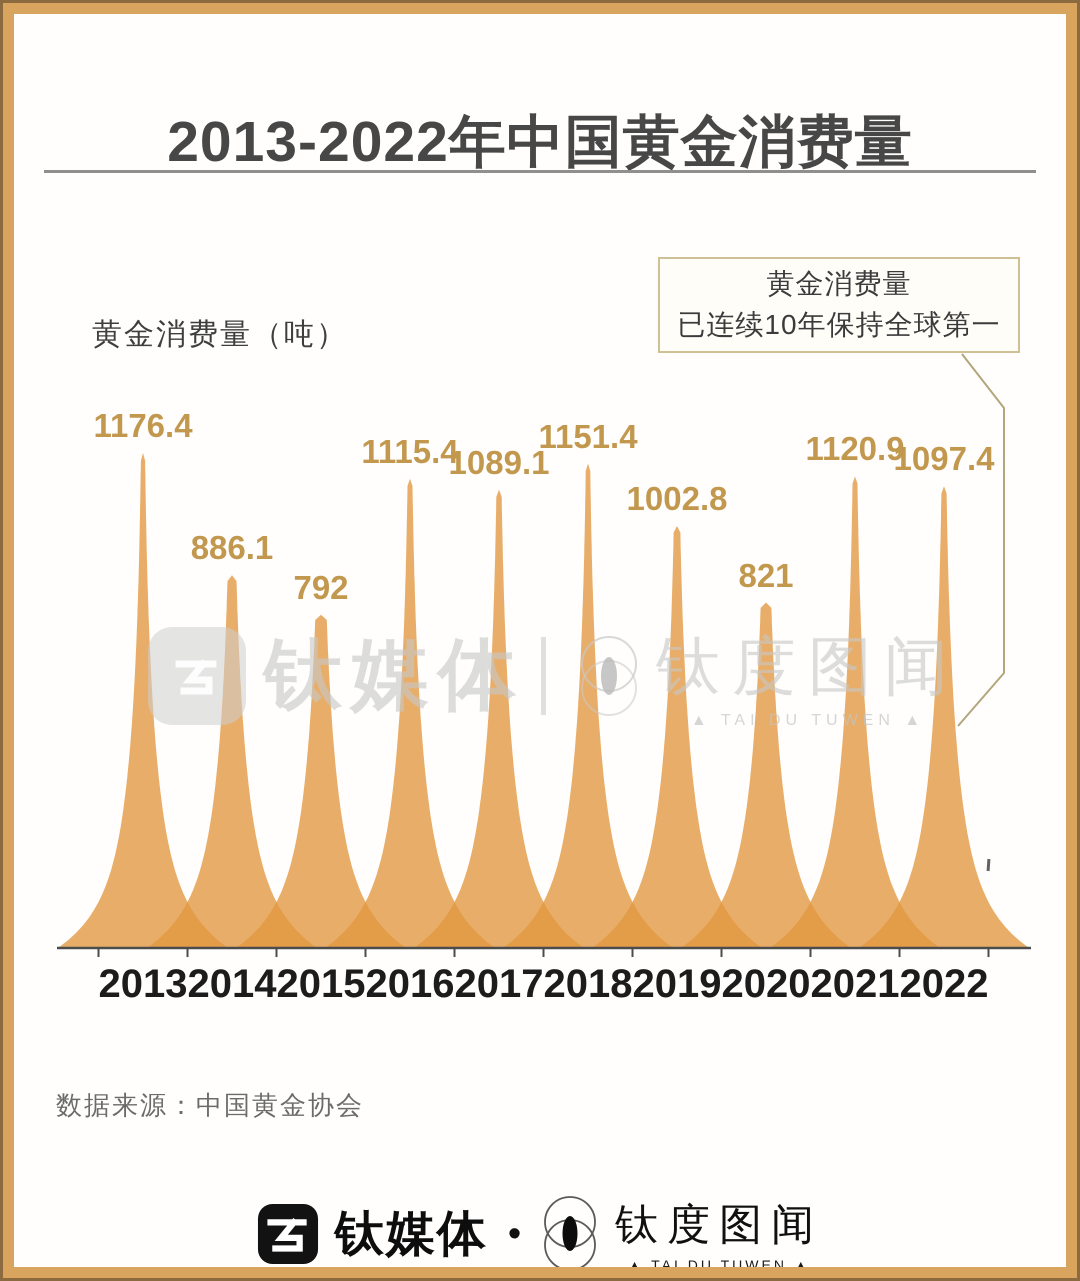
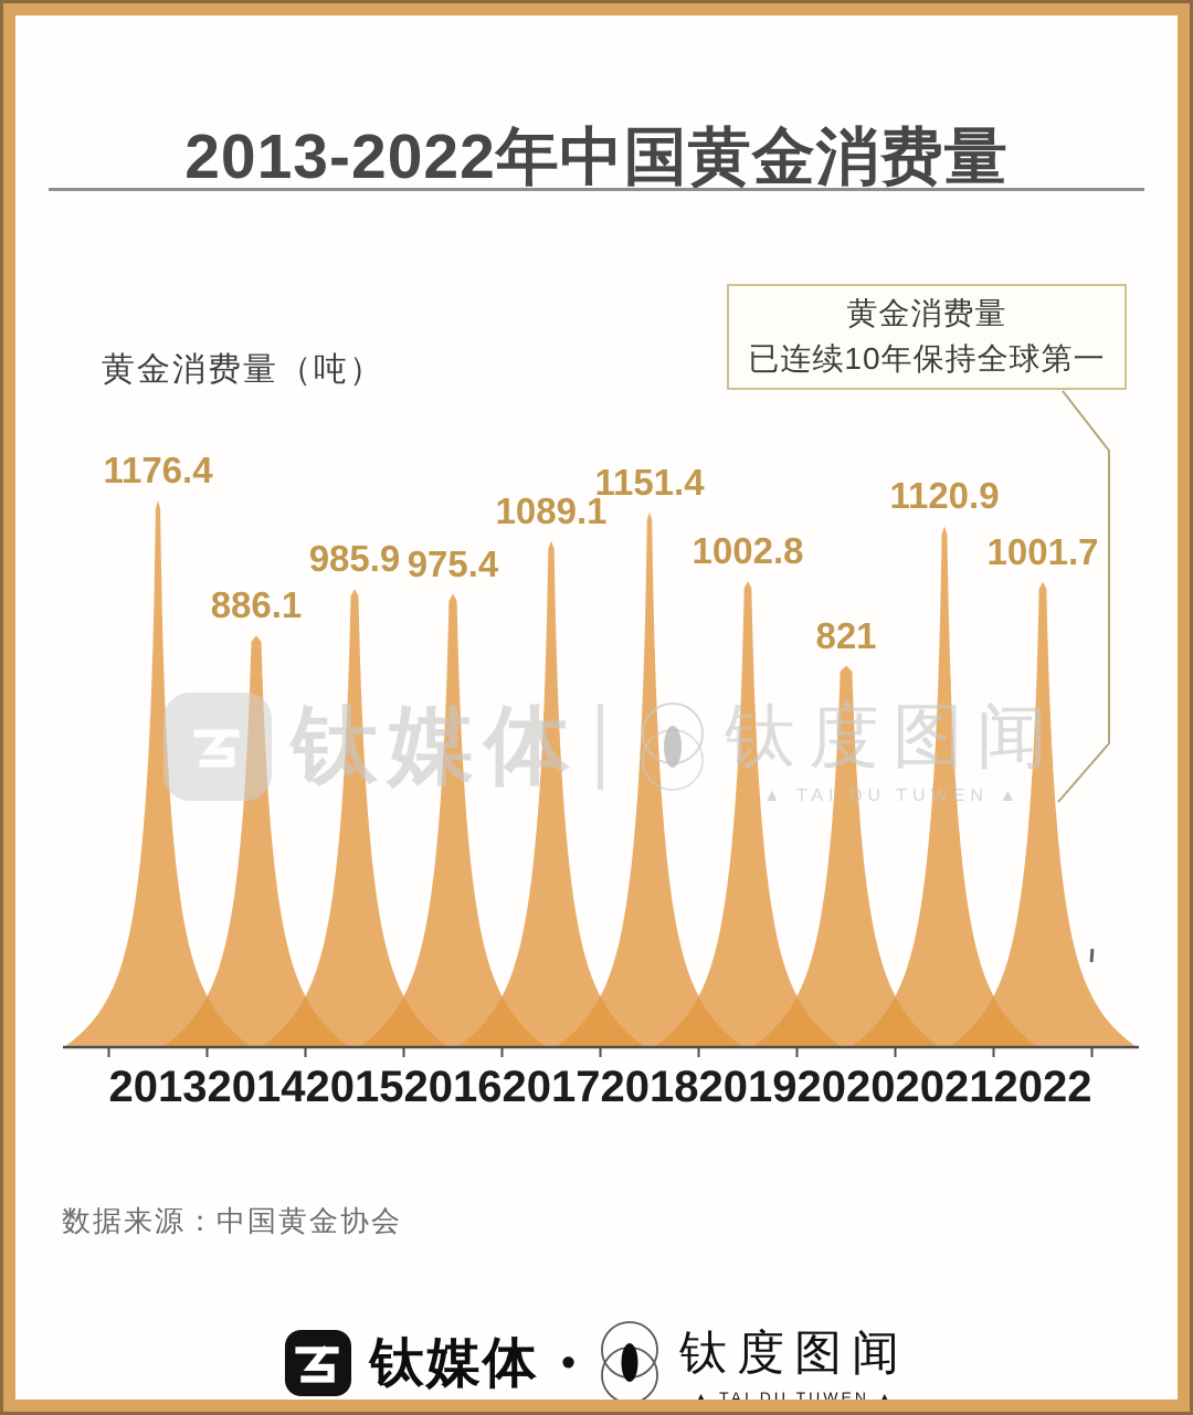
2015: 792 -> 985.9
2016: 1115.4 -> 975.4
2022: 1097.4 -> 1001.7
